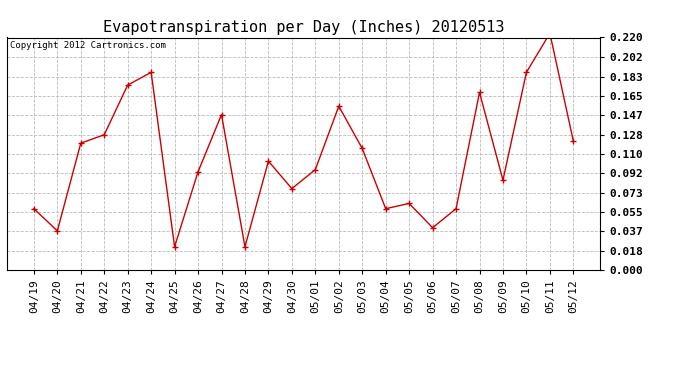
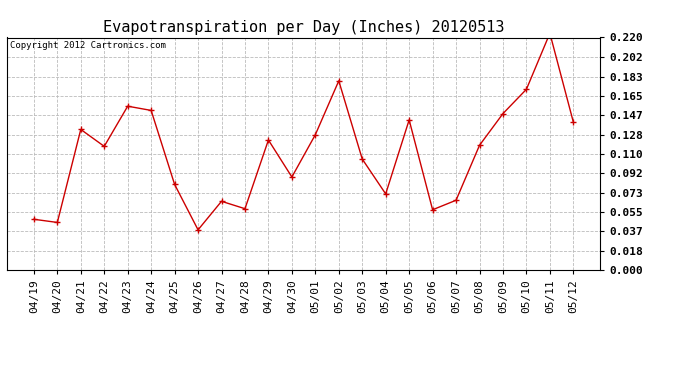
04/19: 0.058 -> 0.048
04/20: 0.037 -> 0.045
04/21: 0.120 -> 0.133
04/22: 0.128 -> 0.117
04/23: 0.175 -> 0.155
04/24: 0.187 -> 0.151
04/25: 0.022 -> 0.081
04/26: 0.093 -> 0.038
04/27: 0.147 -> 0.065
04/28: 0.022 -> 0.058
04/29: 0.103 -> 0.123
04/30: 0.077 -> 0.088
05/01: 0.095 -> 0.128
05/02: 0.155 -> 0.179
05/03: 0.115 -> 0.105
05/04: 0.058 -> 0.072
05/05: 0.063 -> 0.142
05/06: 0.040 -> 0.057
05/07: 0.058 -> 0.066
05/08: 0.168 -> 0.118
05/09: 0.085 -> 0.148
05/10: 0.187 -> 0.171
05/12: 0.122 -> 0.140
